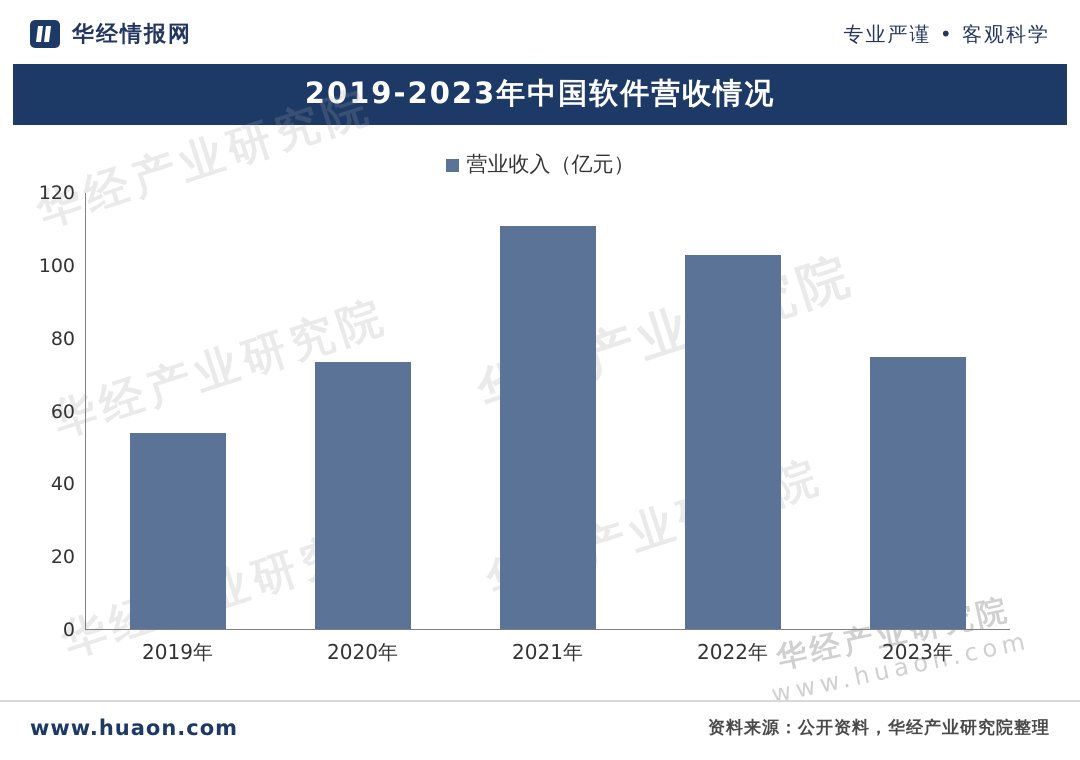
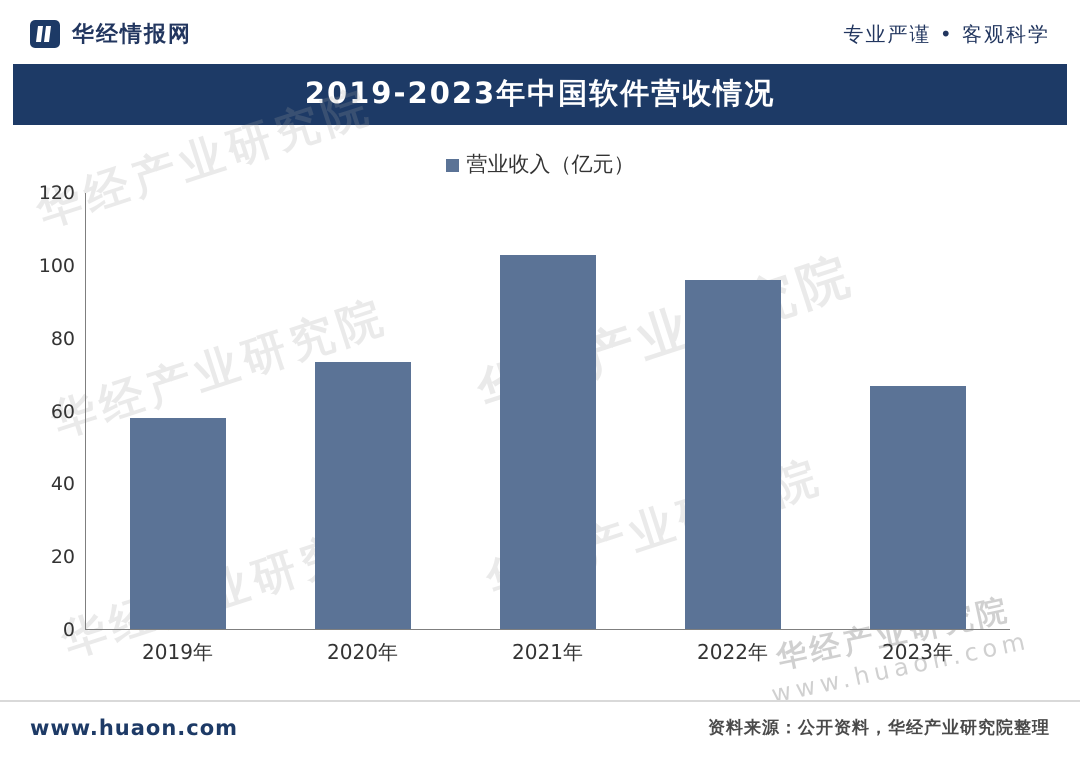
2019年: 54 -> 58
2021年: 111 -> 103
2022年: 103 -> 96
2023年: 75 -> 67
